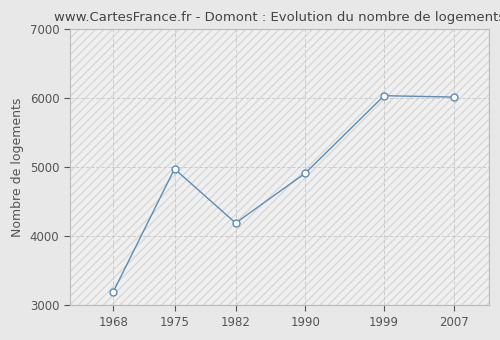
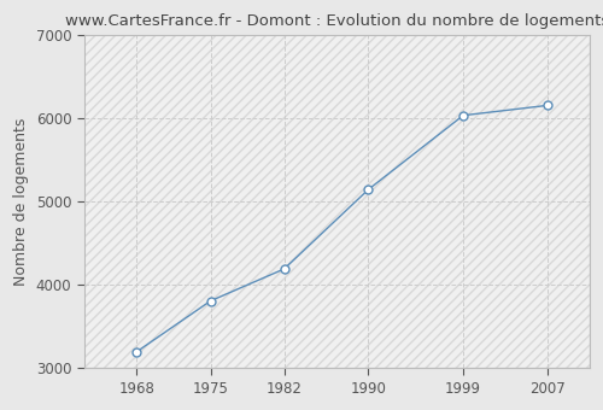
1975: 4980 -> 3810
1990: 4920 -> 5150
2007: 6020 -> 6160
